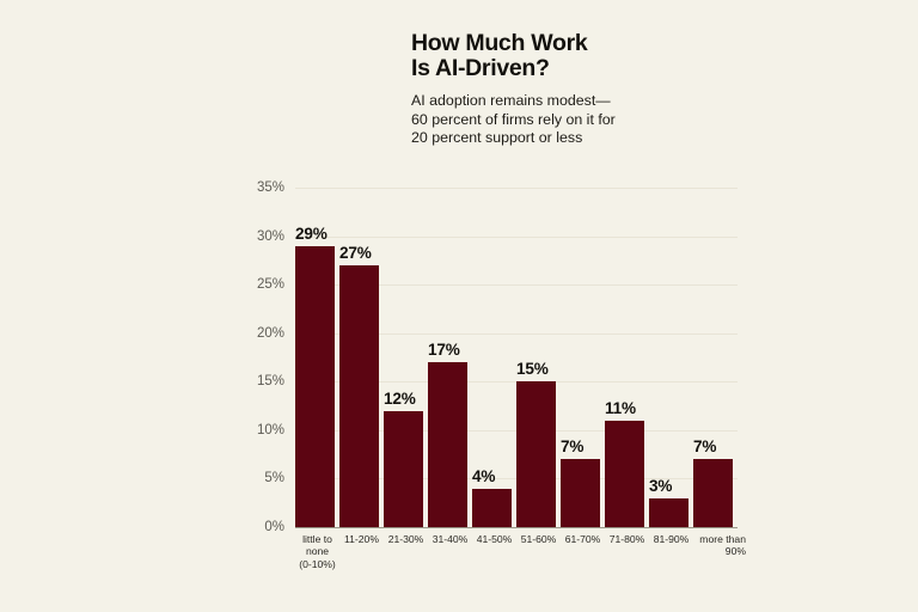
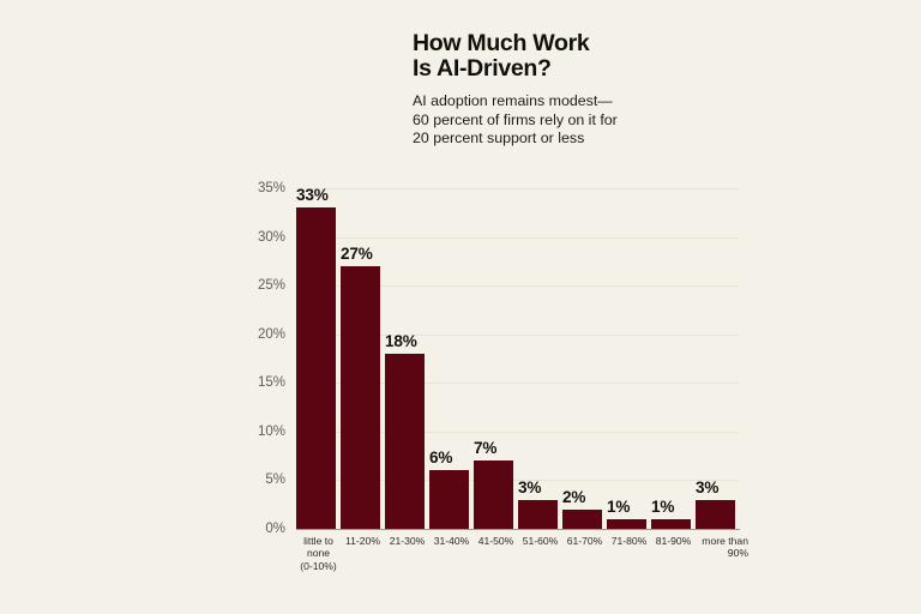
little to none (0-10%): 29% -> 33%
21-30%: 12% -> 18%
31-40%: 17% -> 6%
41-50%: 4% -> 7%
51-60%: 15% -> 3%
61-70%: 7% -> 2%
71-80%: 11% -> 1%
81-90%: 3% -> 1%
more than 90%: 7% -> 3%
